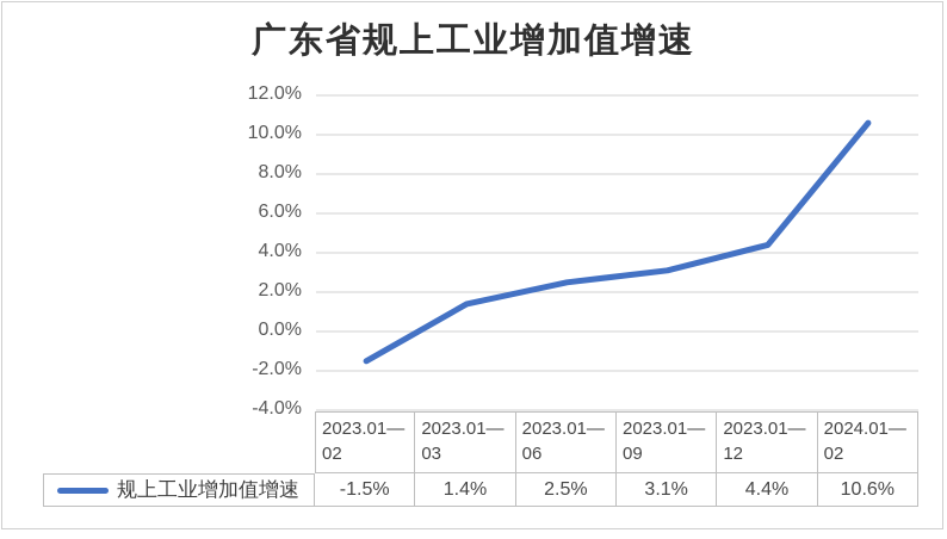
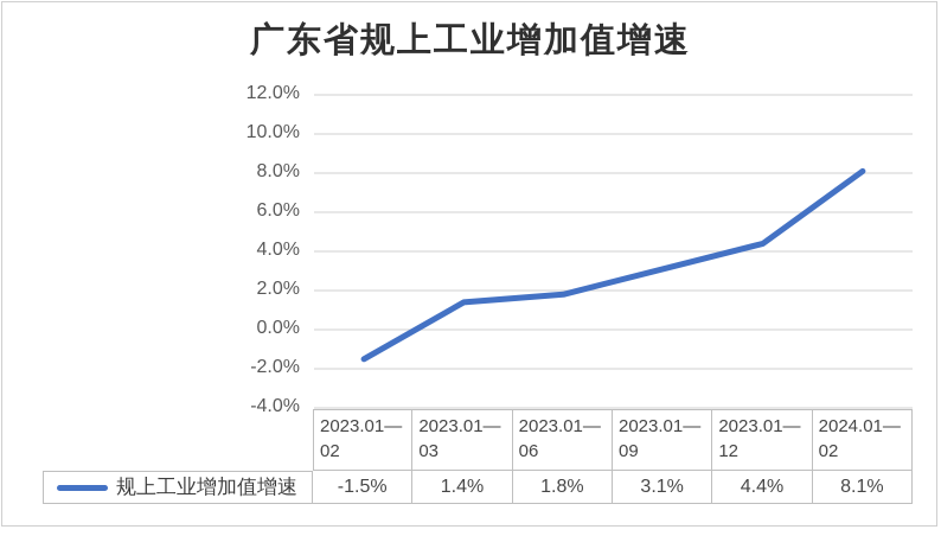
2023.01—06: 2.5% -> 1.8%
2024.01—02: 10.6% -> 8.1%
